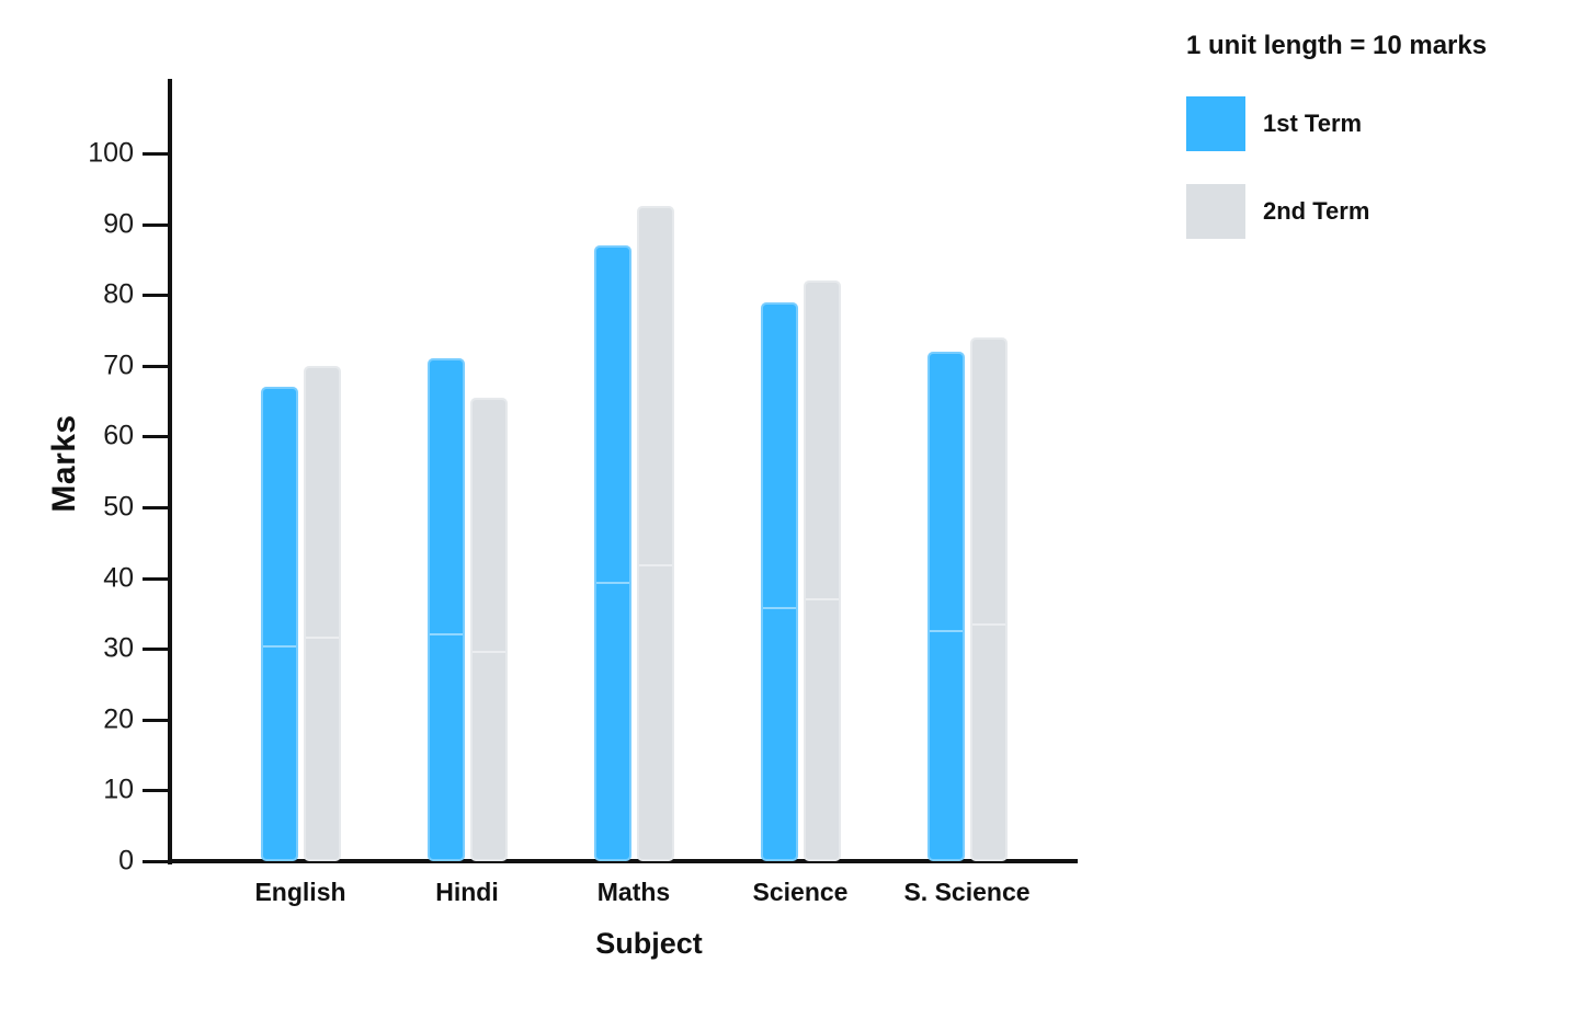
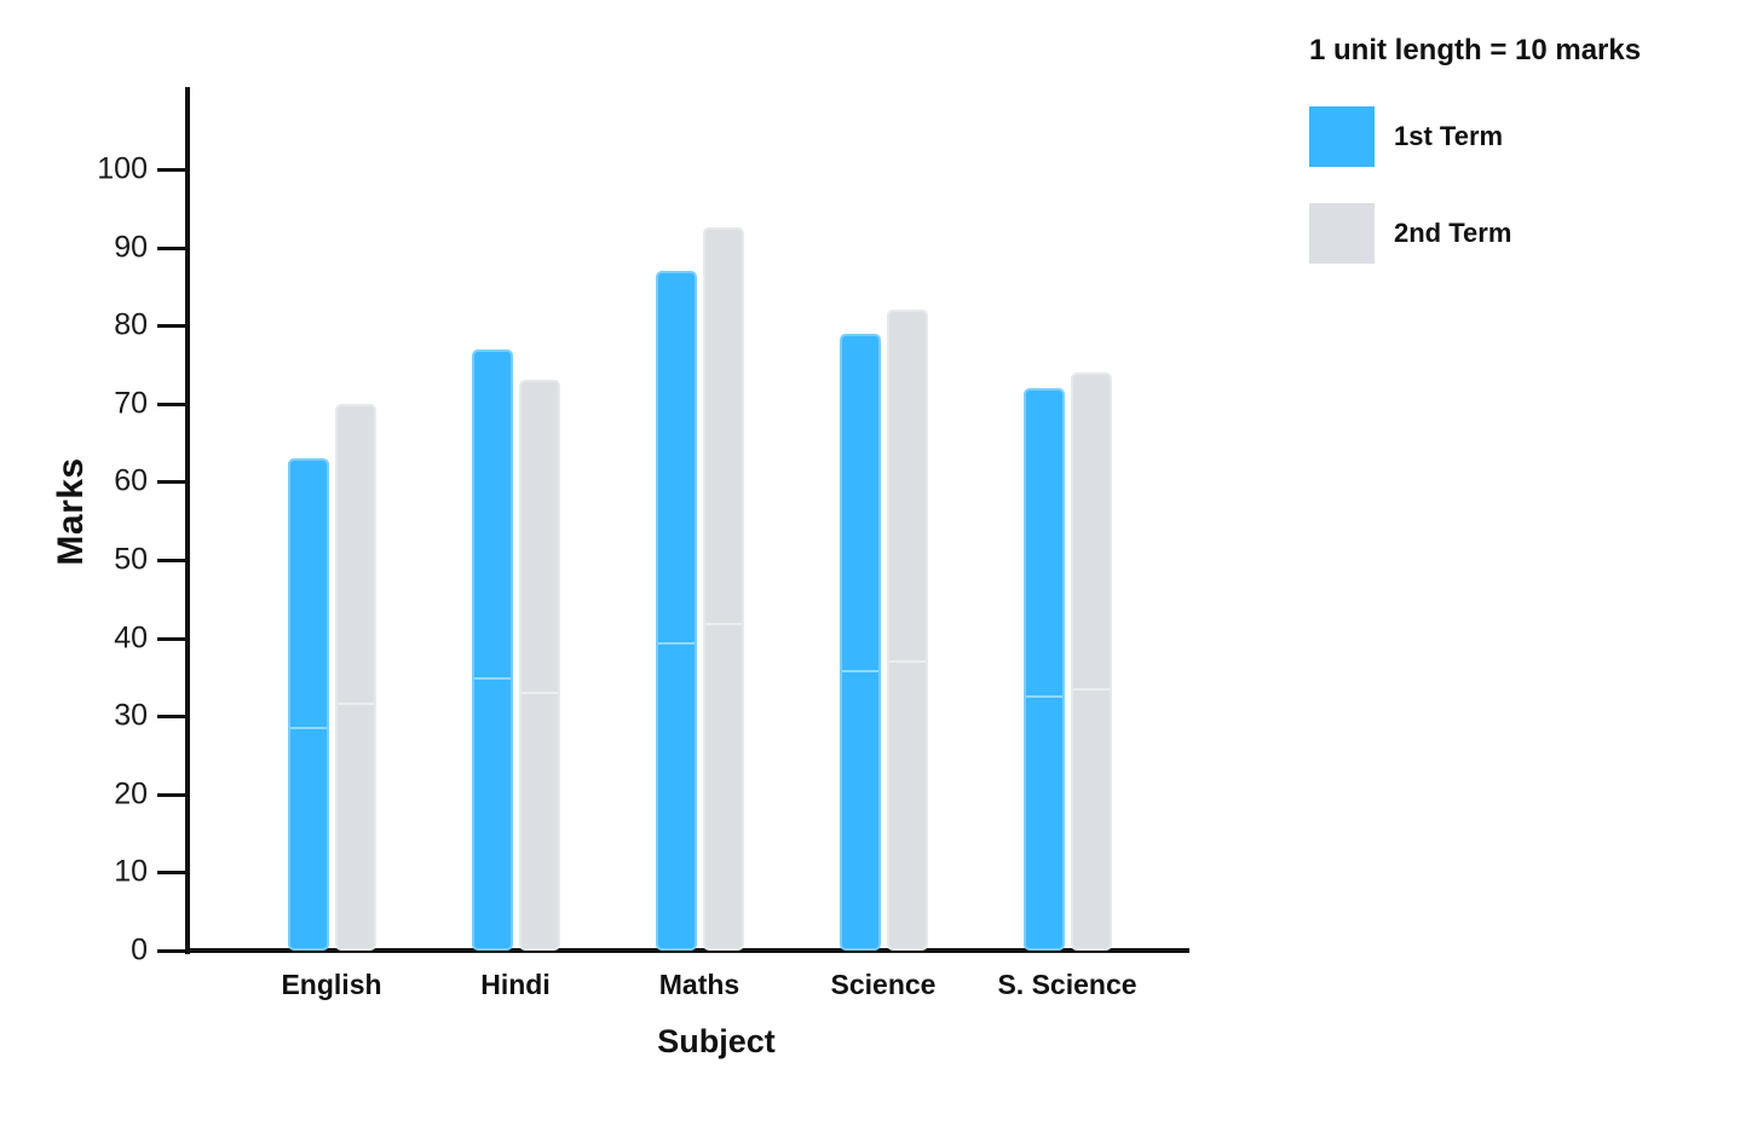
1st Term/English: 67 -> 63
1st Term/Hindi: 71 -> 77
2nd Term/Hindi: 66 -> 73
